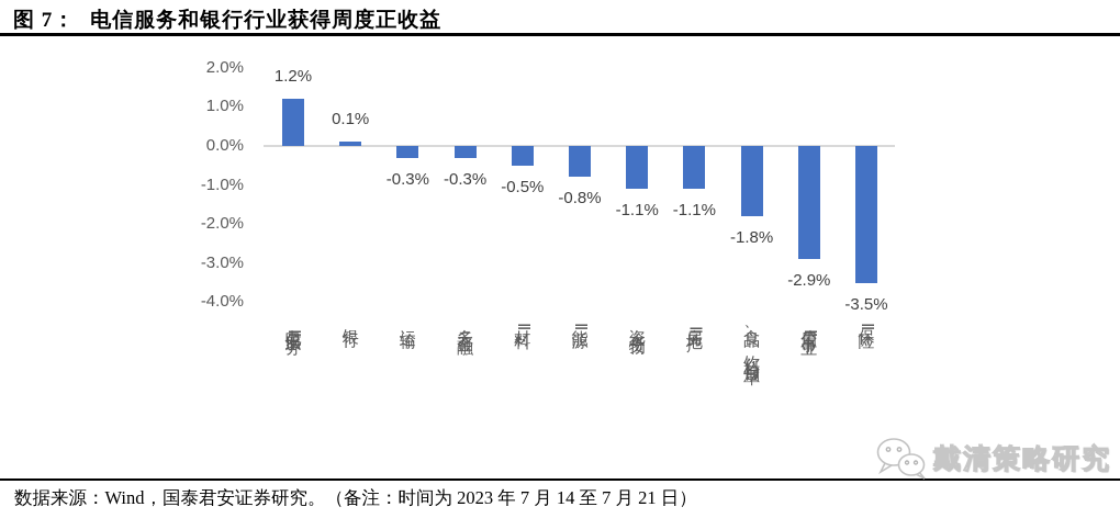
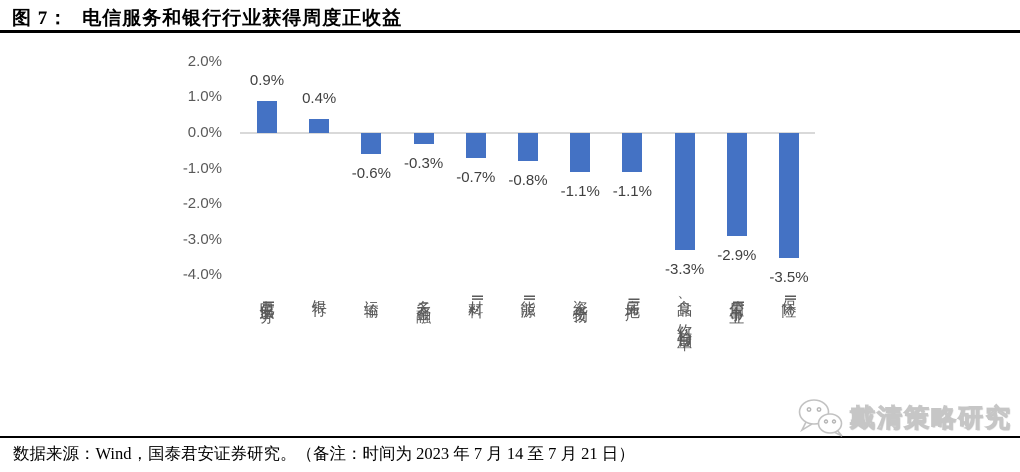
电信服务Ⅱ: 1.2% -> 0.9%
银行: 0.1% -> 0.4%
运输: -0.3% -> -0.6%
材料Ⅱ: -0.5% -> -0.7%
食品、饮料与烟草: -1.8% -> -3.3%
